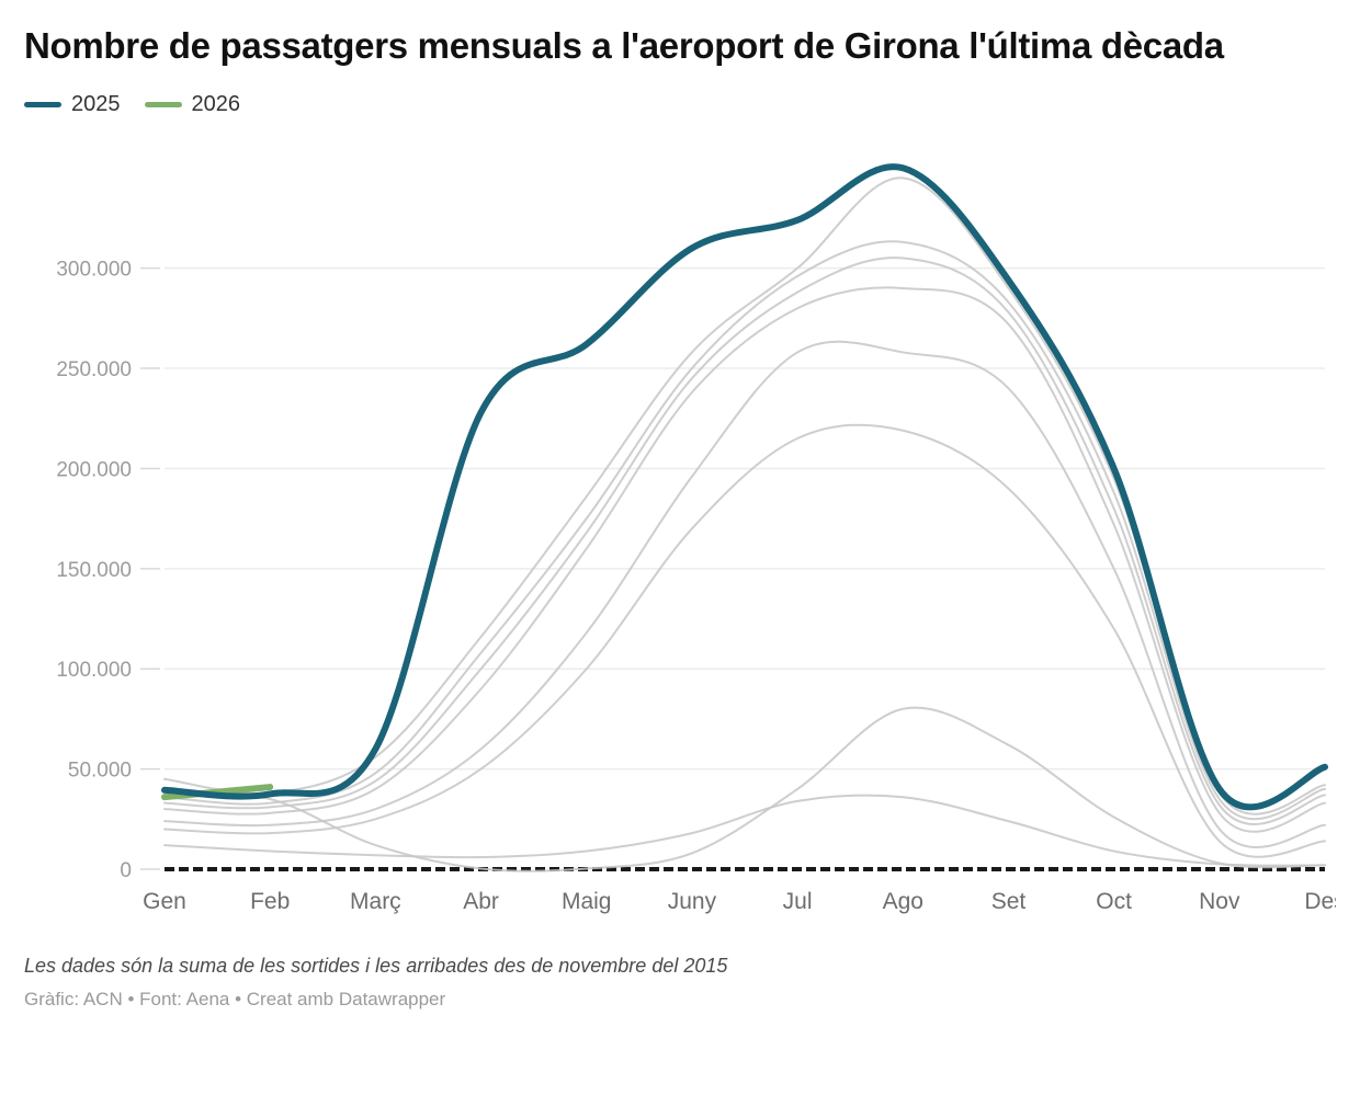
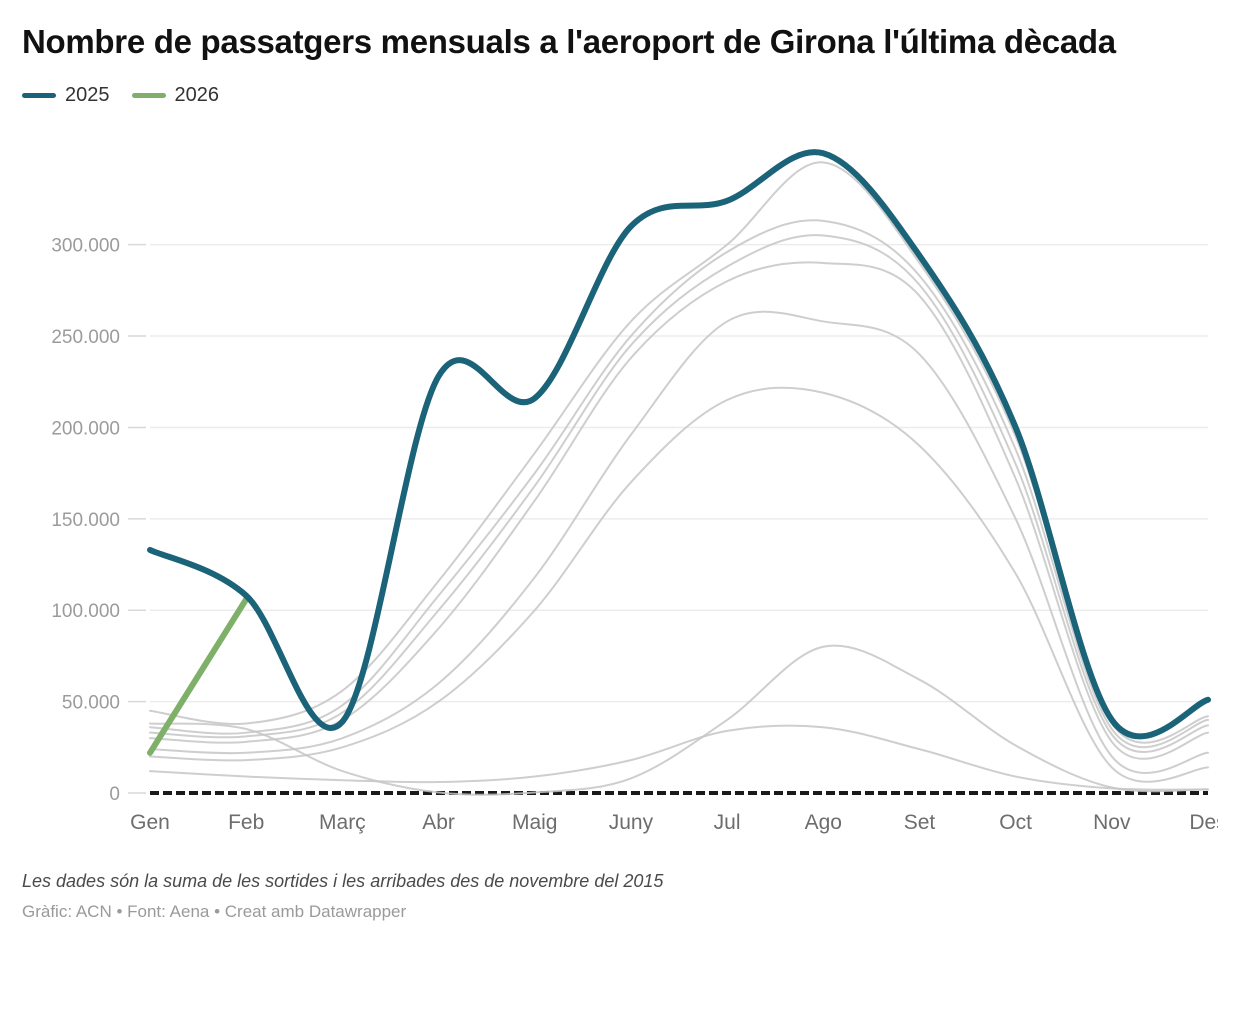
2025/Gen: 40000 -> 133000
2026/Gen: 36000 -> 22000
2025/Feb: 38000 -> 108000
2026/Feb: 41000 -> 106000
2025/Març: 60000 -> 39000
2025/Maig: 262000 -> 216000
